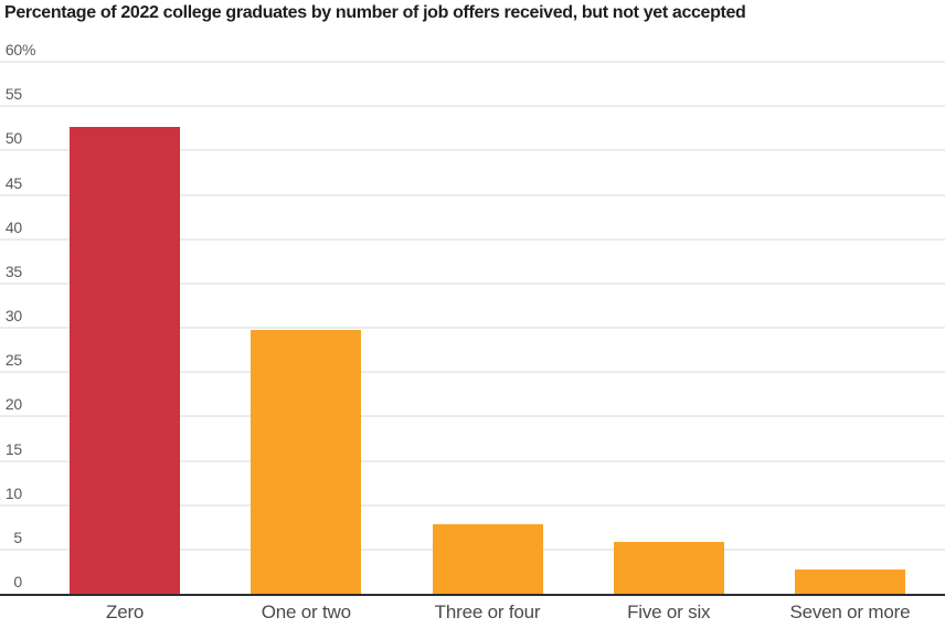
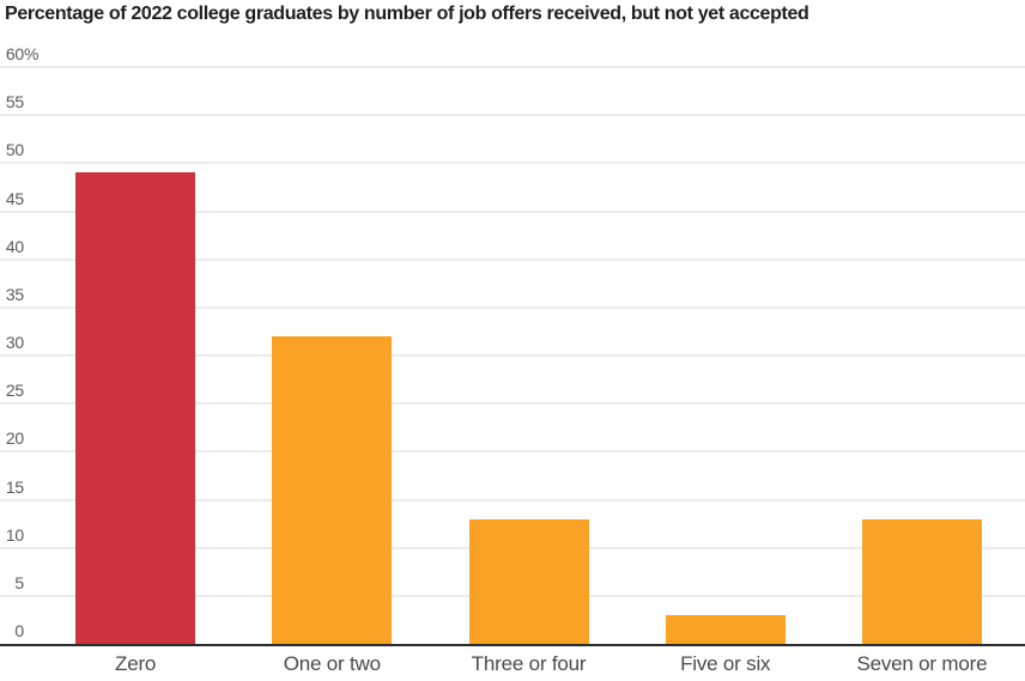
Zero: 53 -> 49
One or two: 30 -> 32
Three or four: 8 -> 13
Five or six: 6 -> 3
Seven or more: 3 -> 13
